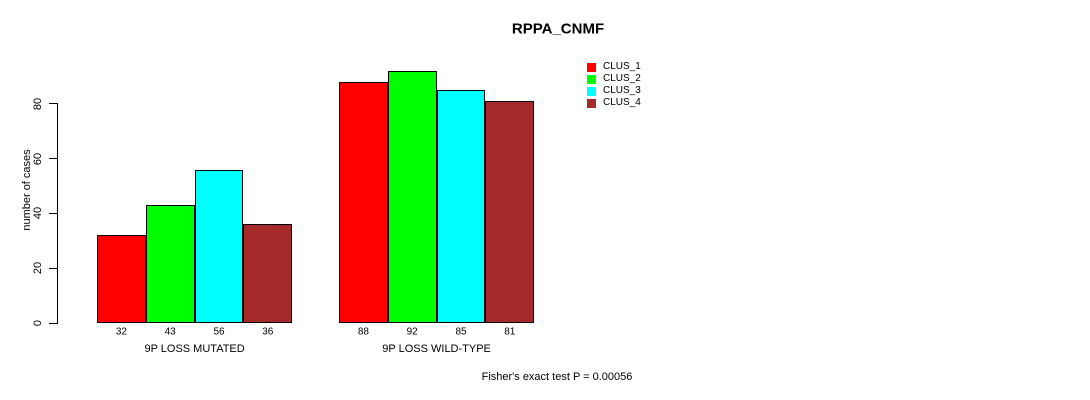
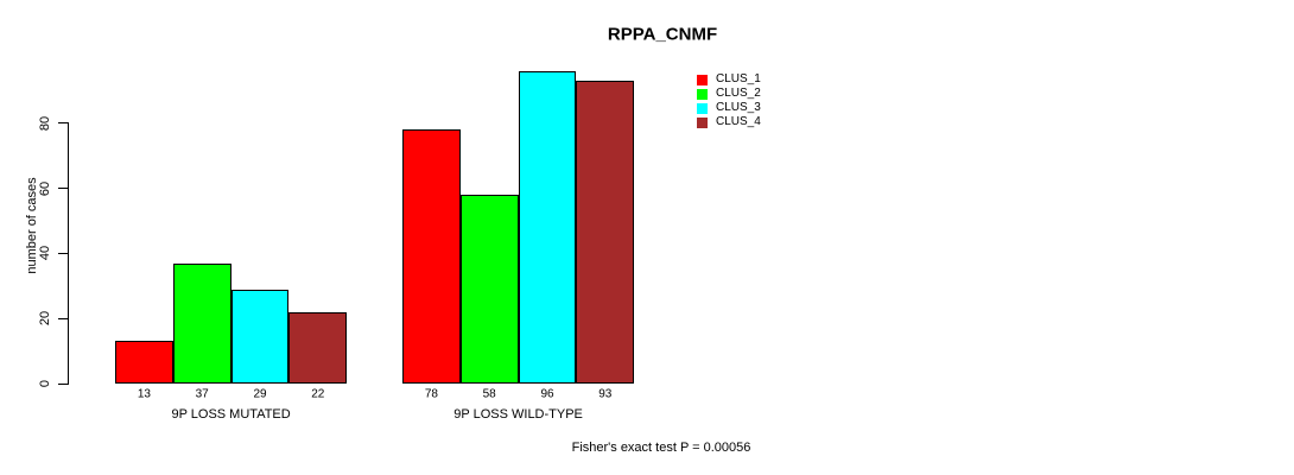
CLUS_1/9P LOSS MUTATED: 32 -> 13
CLUS_2/9P LOSS MUTATED: 43 -> 37
CLUS_3/9P LOSS MUTATED: 56 -> 29
CLUS_4/9P LOSS MUTATED: 36 -> 22
CLUS_1/9P LOSS WILD-TYPE: 88 -> 78
CLUS_2/9P LOSS WILD-TYPE: 92 -> 58
CLUS_3/9P LOSS WILD-TYPE: 85 -> 96
CLUS_4/9P LOSS WILD-TYPE: 81 -> 93
